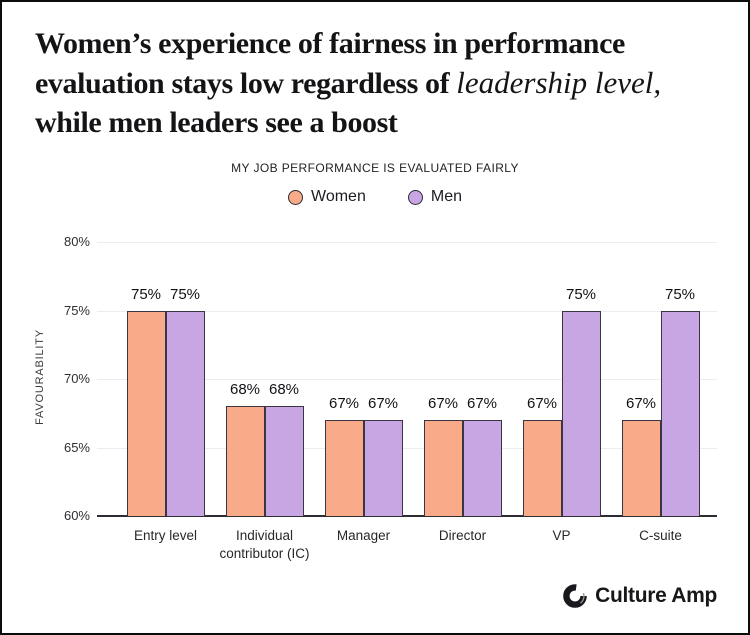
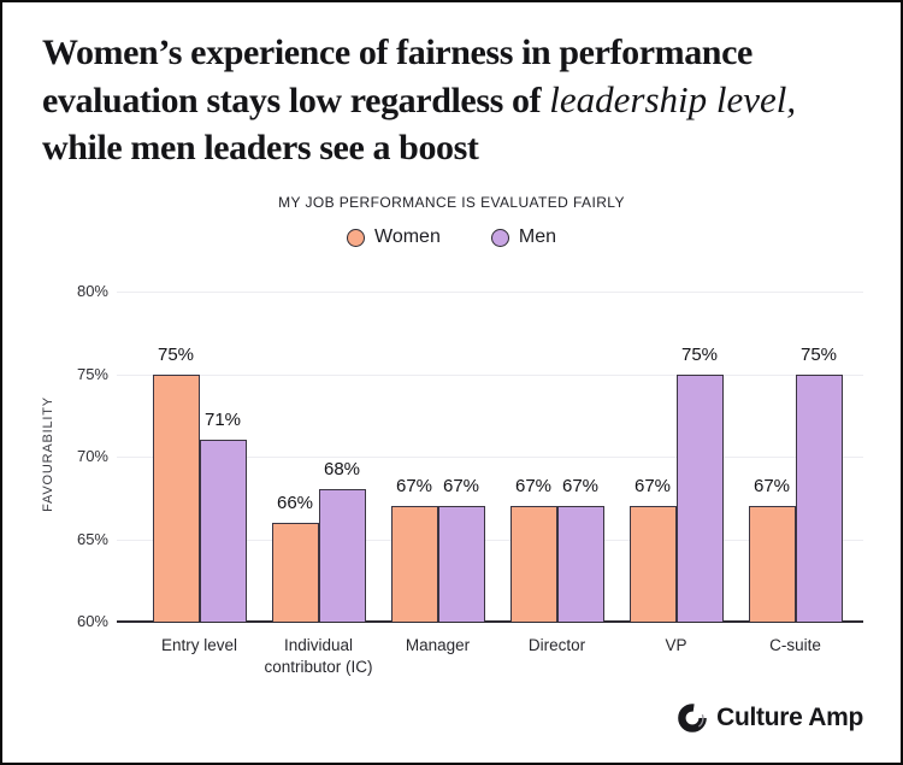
Men/Entry level: 75% -> 71%
Women/Individual contributor (IC): 68% -> 66%
